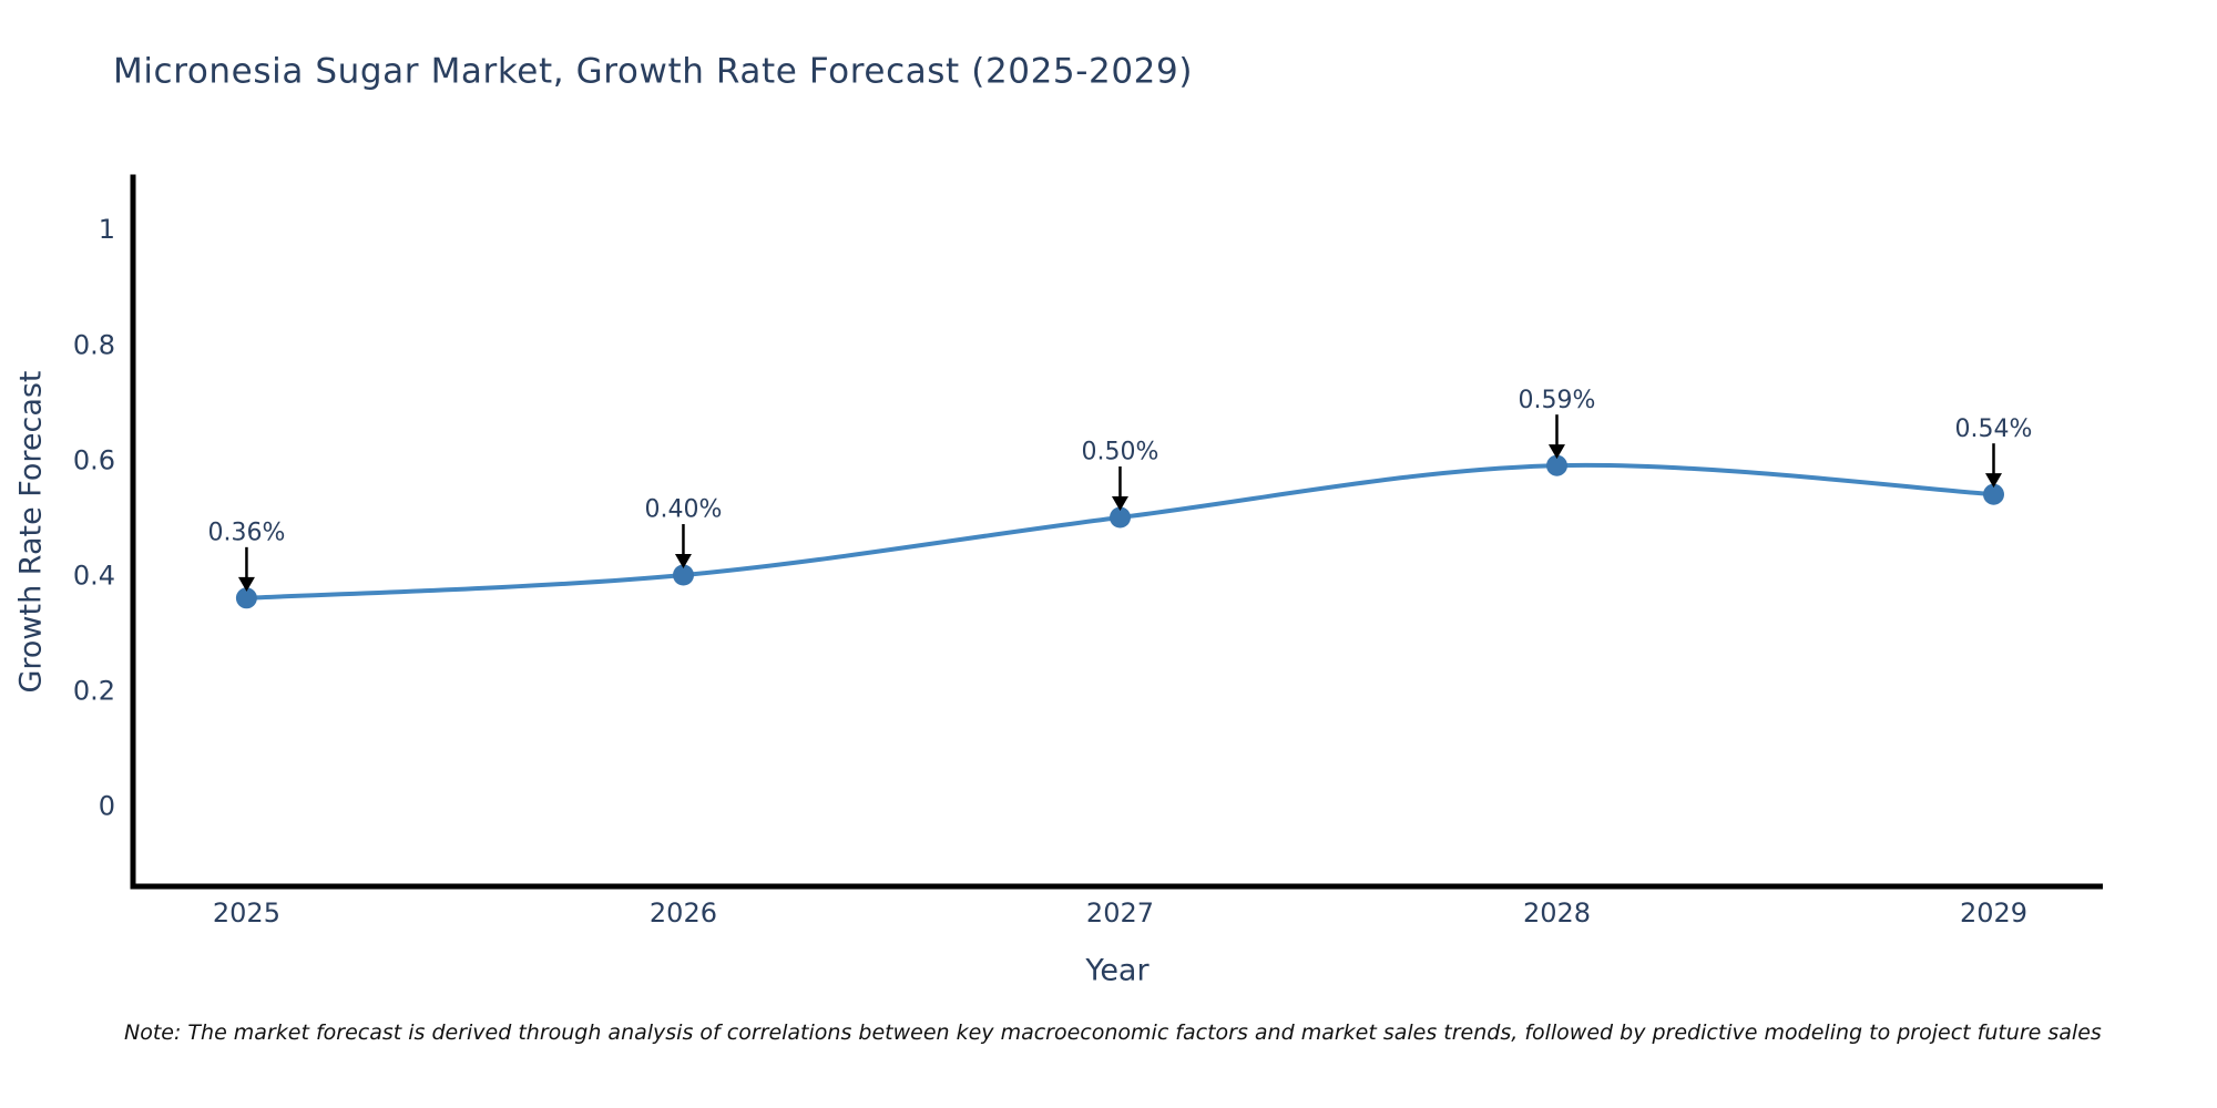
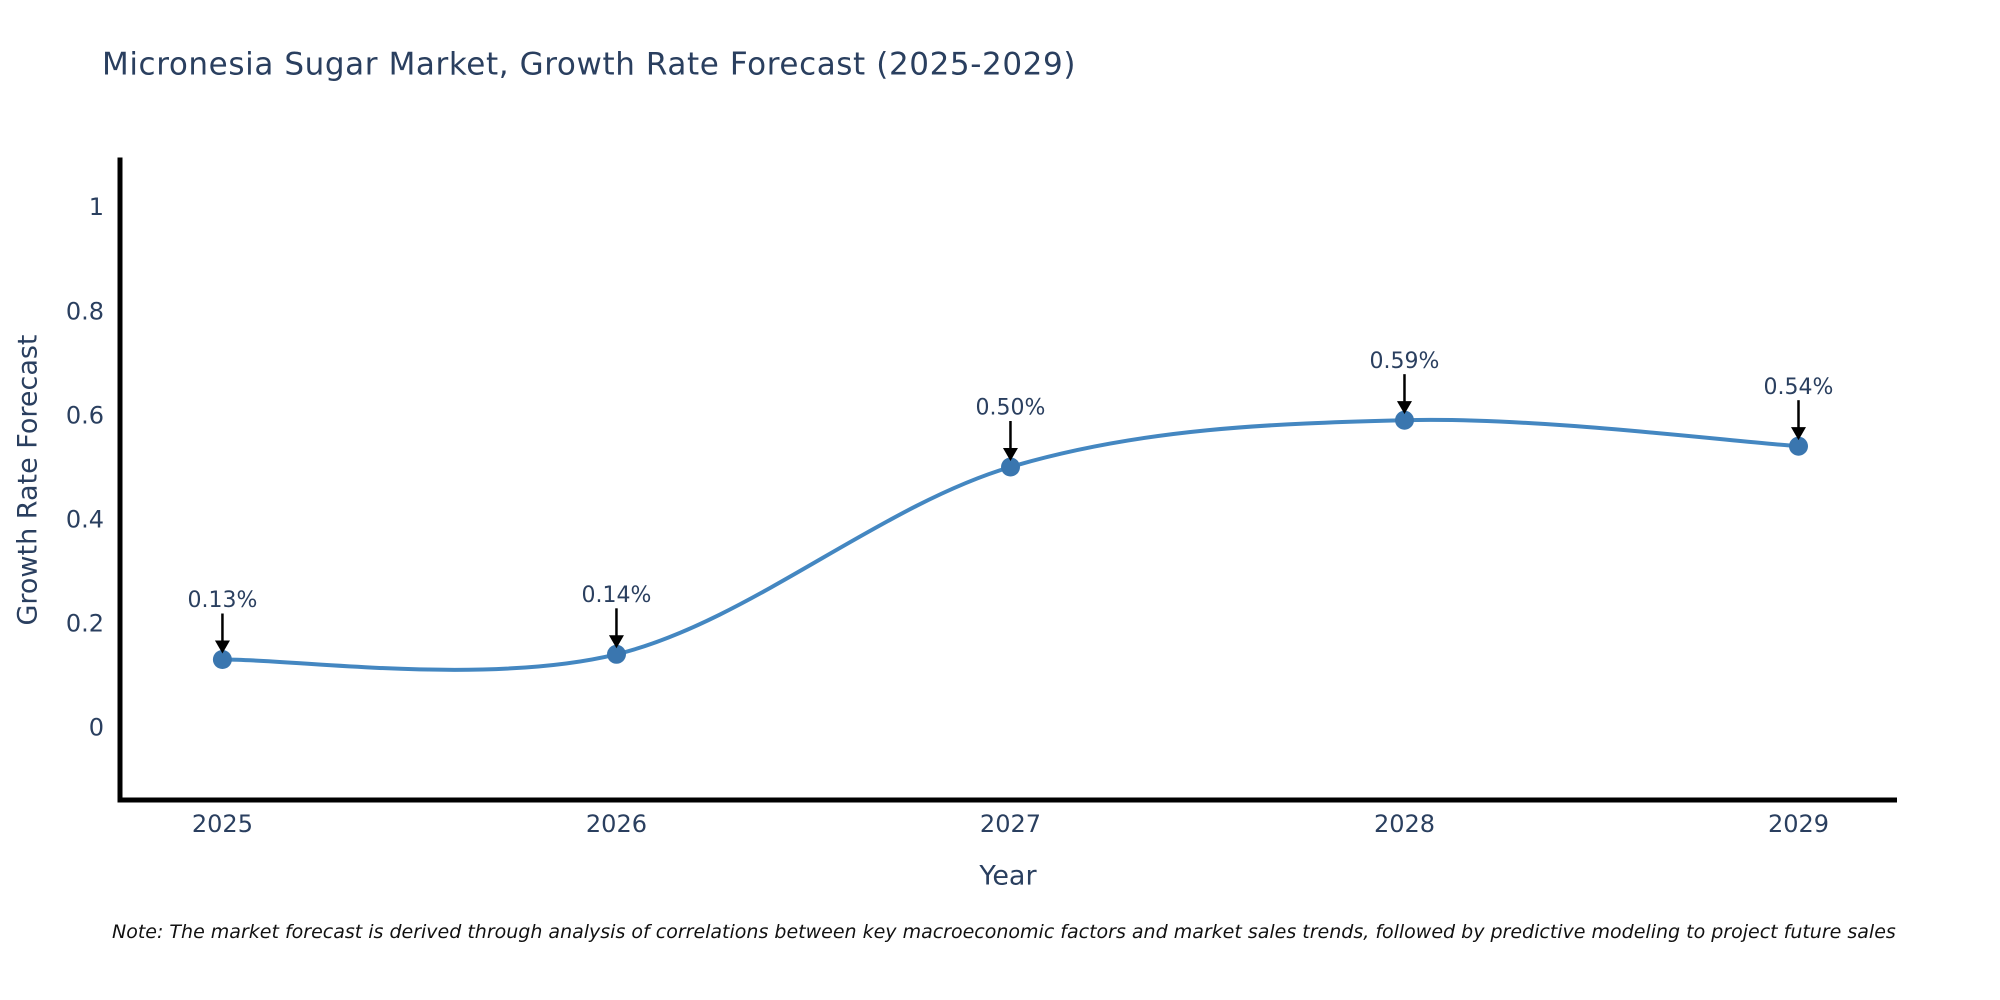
2025: 0.36% -> 0.13%
2026: 0.40% -> 0.14%
